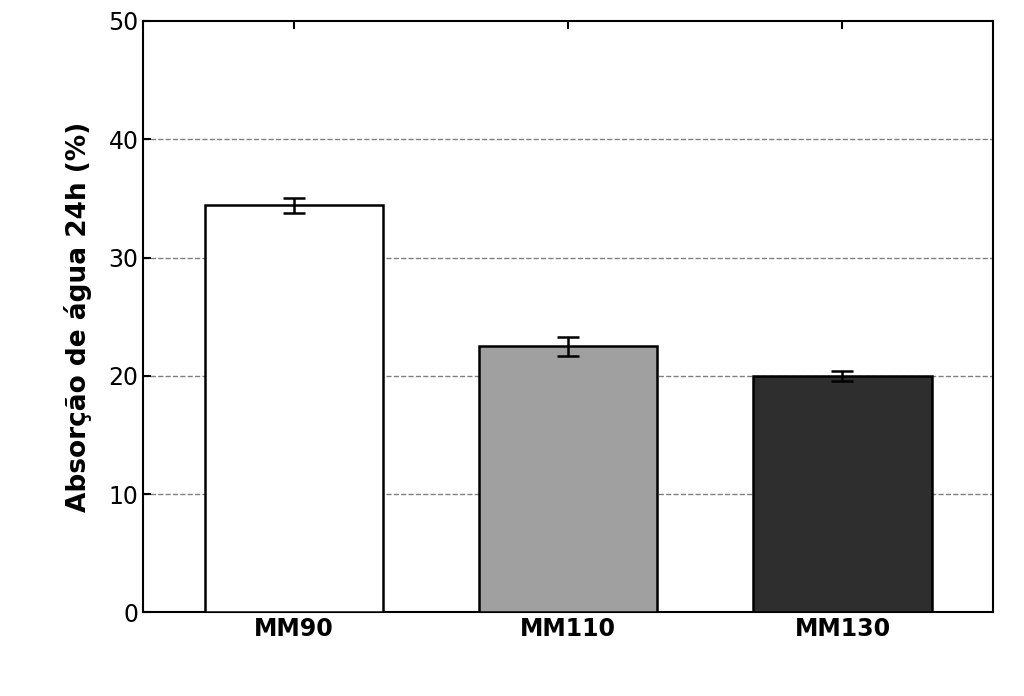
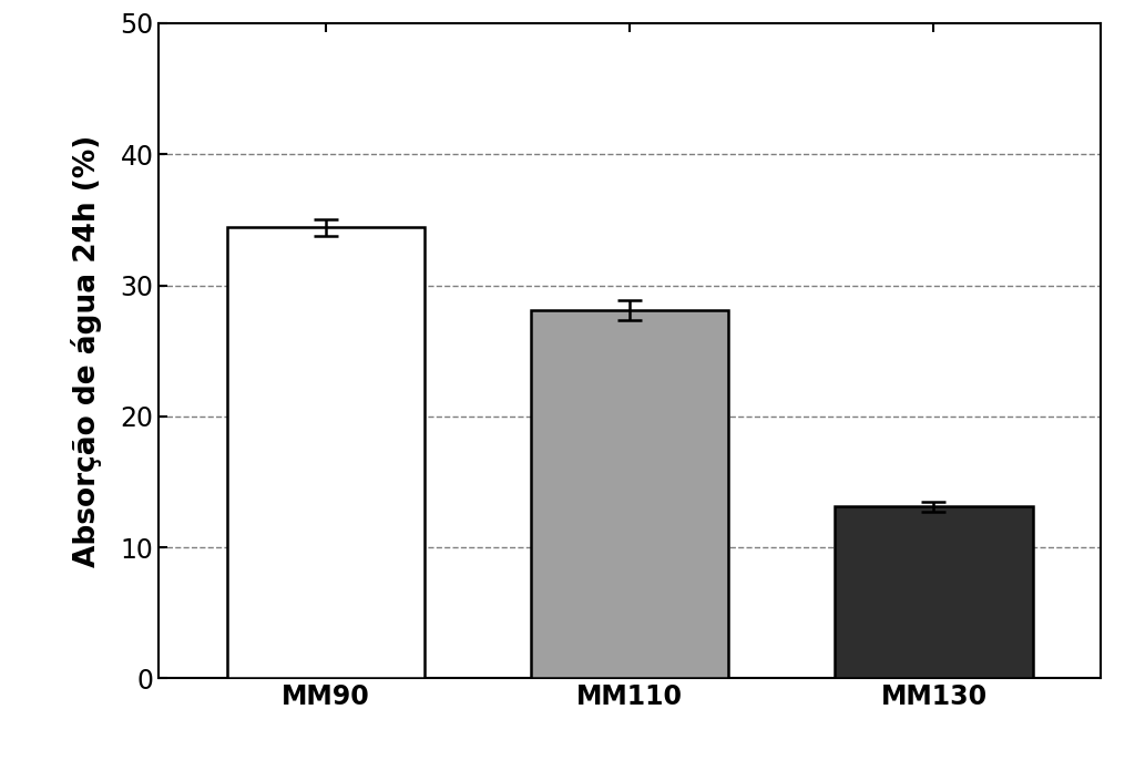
MM110: 22.5 -> 28.1
MM130: 20.0 -> 13.1
